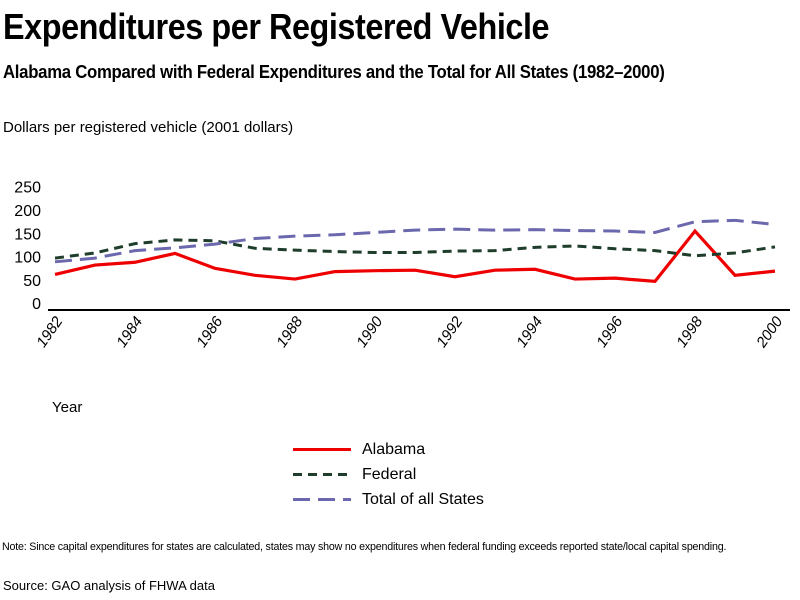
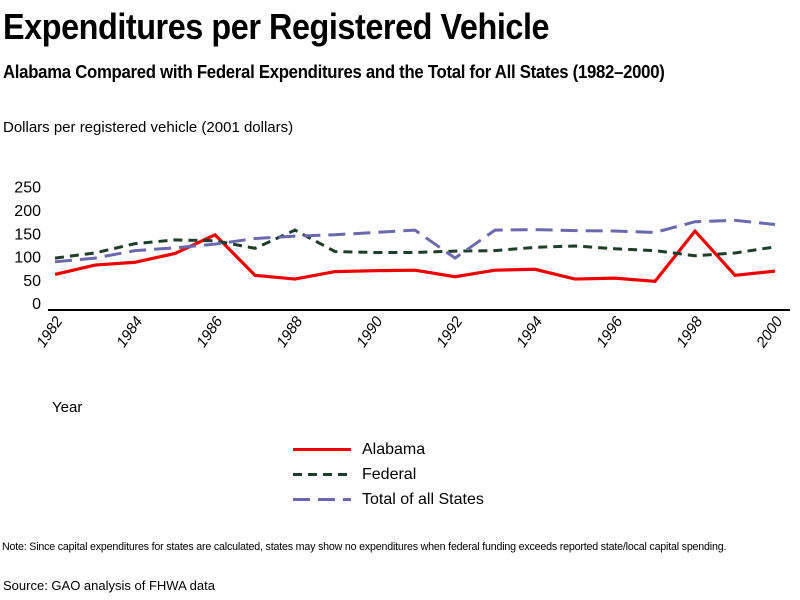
Alabama/1986: 80 -> 150
Federal/1988: 120 -> 160
Total of all States/1992: 160 -> 100
